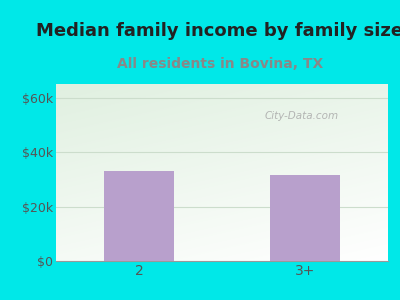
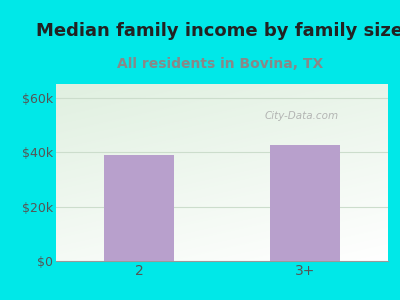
2: $33.0k -> $39.0k
3+: $31.5k -> $42.5k
